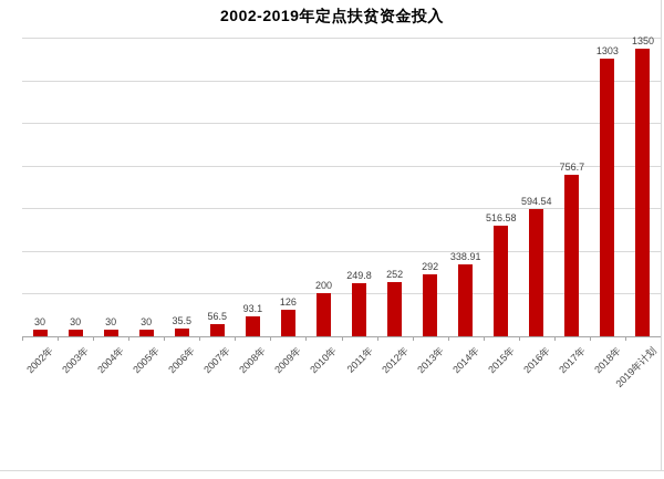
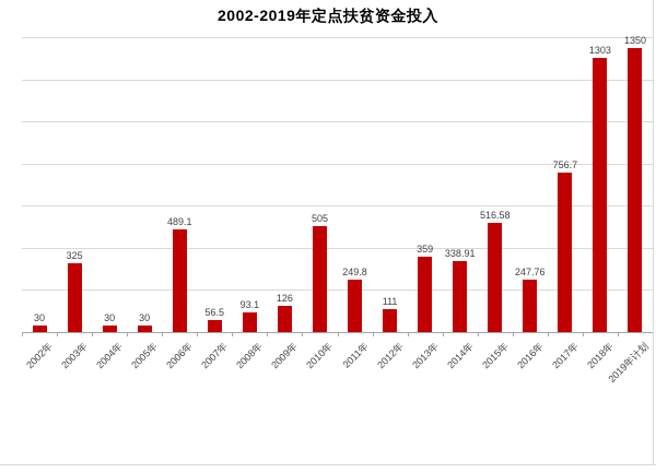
2003年: 30 -> 325
2006年: 35.5 -> 489.1
2010年: 200 -> 505
2012年: 252 -> 111
2013年: 292 -> 359
2016年: 594.54 -> 247.76
